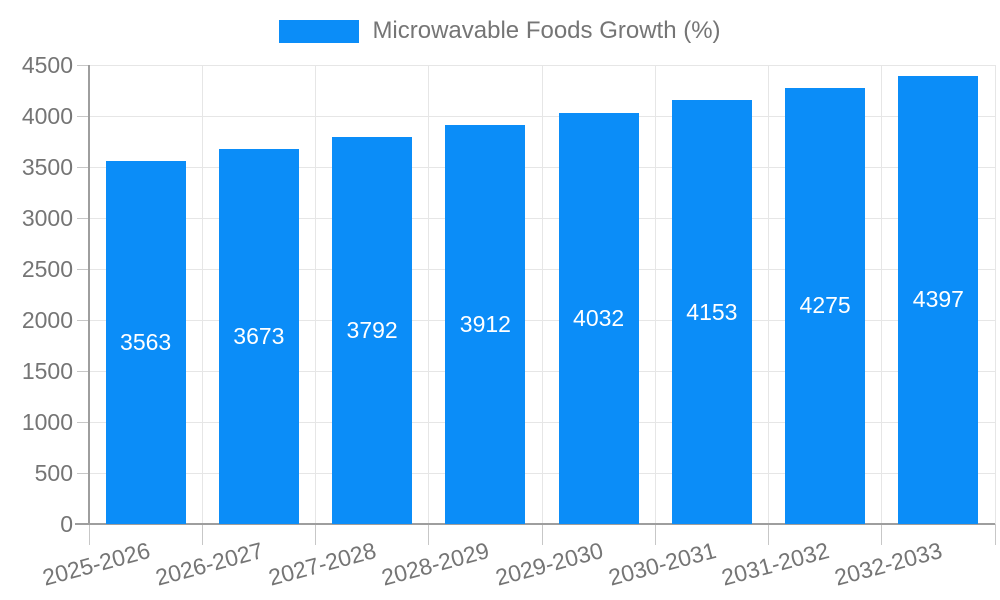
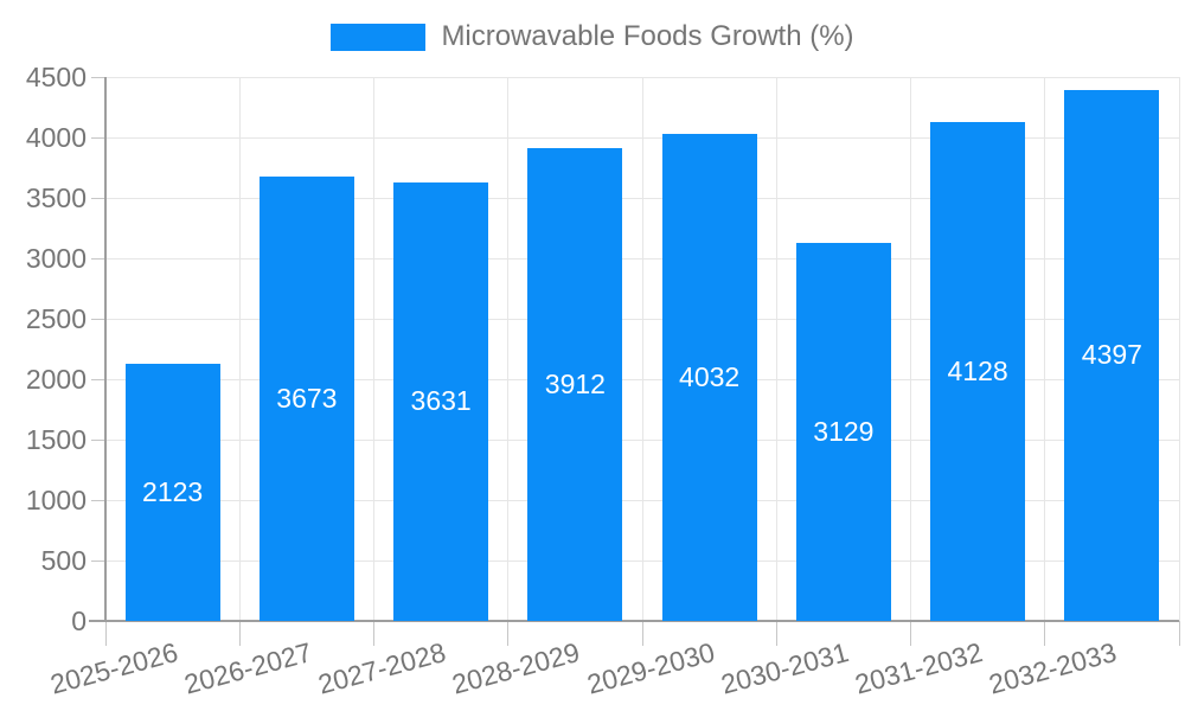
2025-2026: 3563 -> 2123
2027-2028: 3792 -> 3631
2030-2031: 4153 -> 3129
2031-2032: 4275 -> 4128
